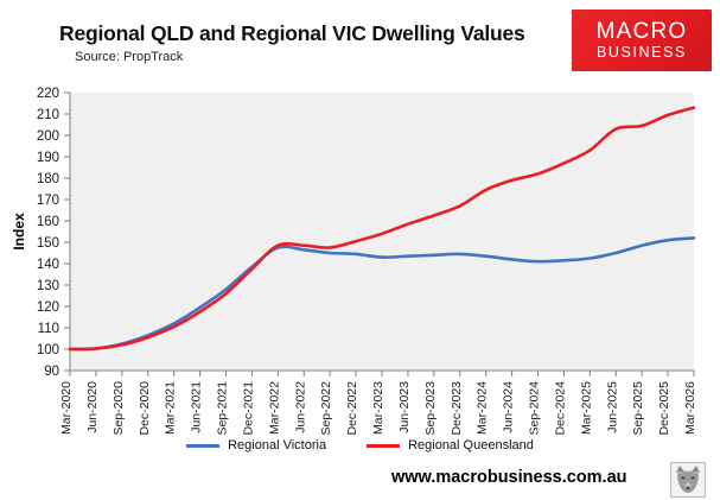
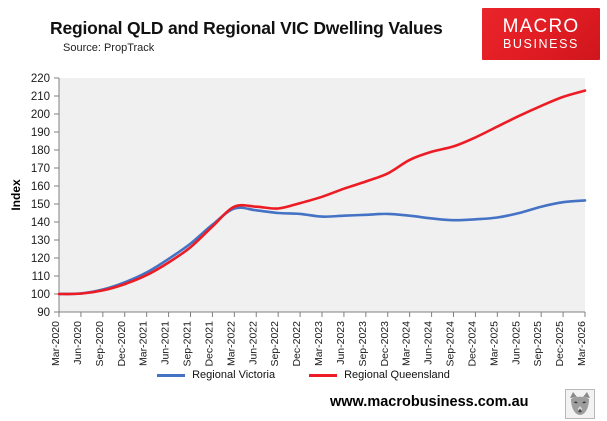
Regional Queensland/Jun-2025: 203 -> 199
